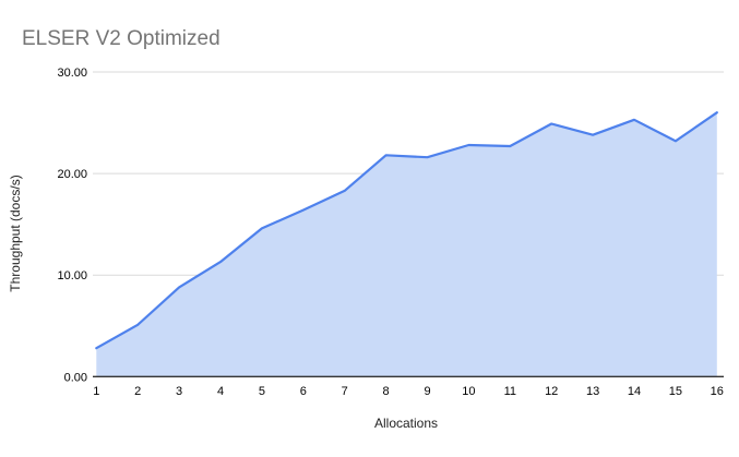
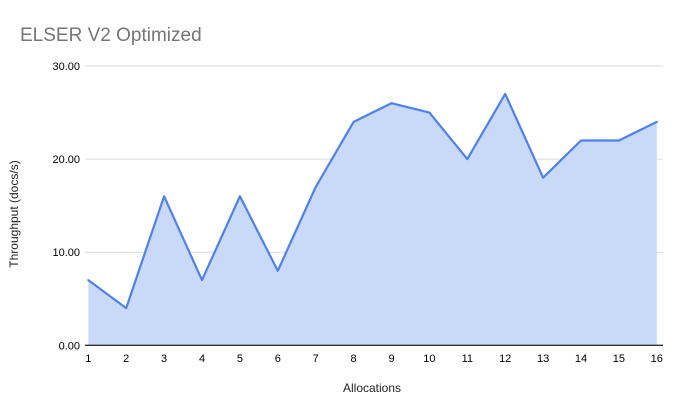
1: 3 -> 7
2: 5 -> 4
3: 9 -> 16
4: 11 -> 7
5: 15 -> 16
6: 16 -> 8
7: 18 -> 17
8: 22 -> 24
9: 22 -> 26
10: 23 -> 25
11: 23 -> 20
12: 25 -> 27
13: 24 -> 18
14: 25 -> 22
15: 23 -> 22
16: 26 -> 24
